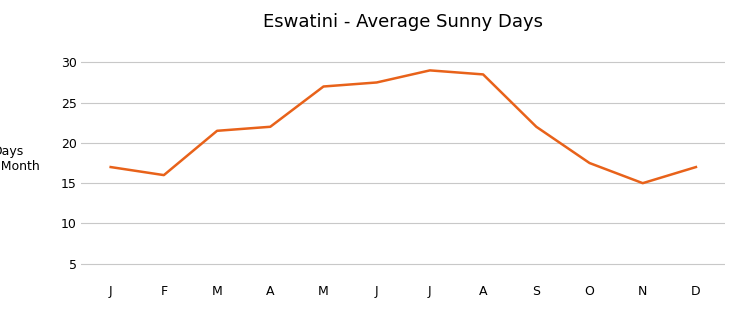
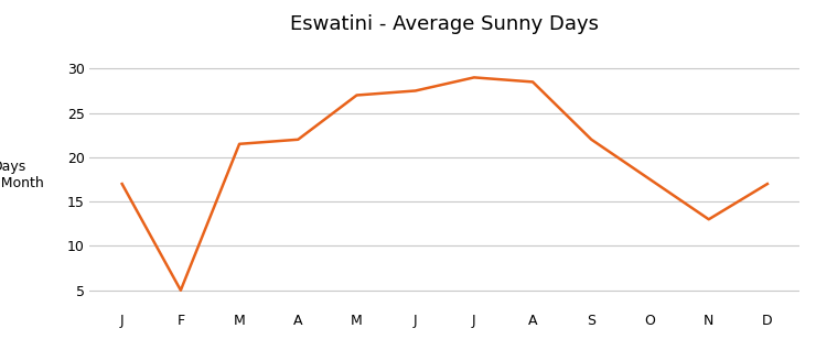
F: 16.0 -> 5.0
N: 15.0 -> 13.0
